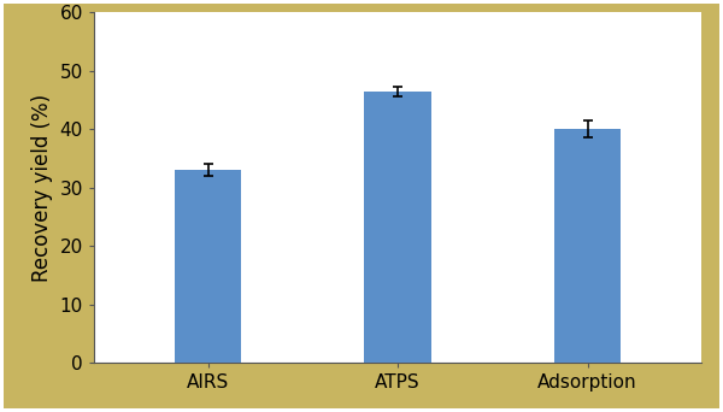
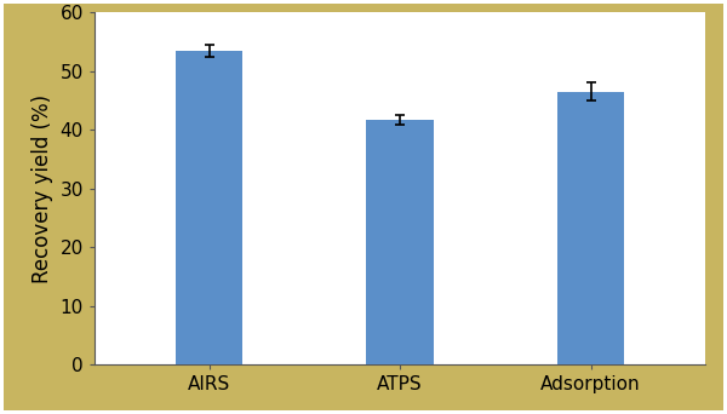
AIRS: 33.0 -> 53.5
ATPS: 46.5 -> 41.7
Adsorption: 40.0 -> 46.5
